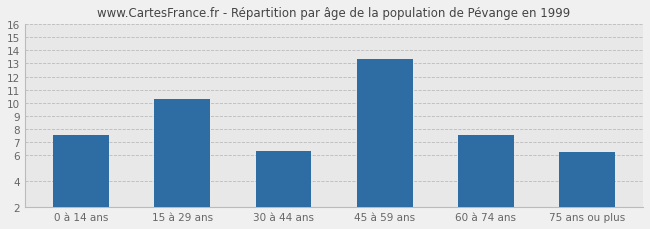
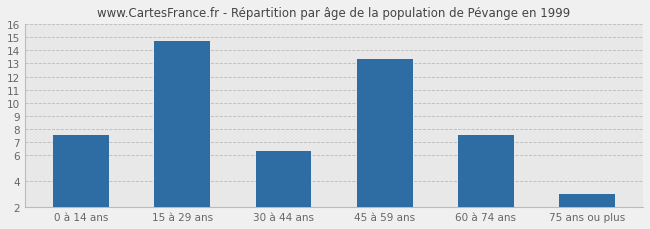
15 à 29 ans: 10.3 -> 14.8
75 ans ou plus: 6.2 -> 3.0
